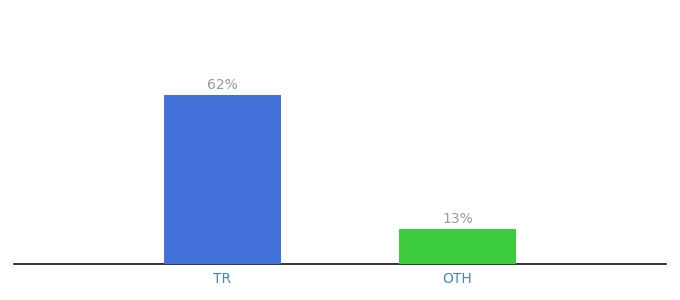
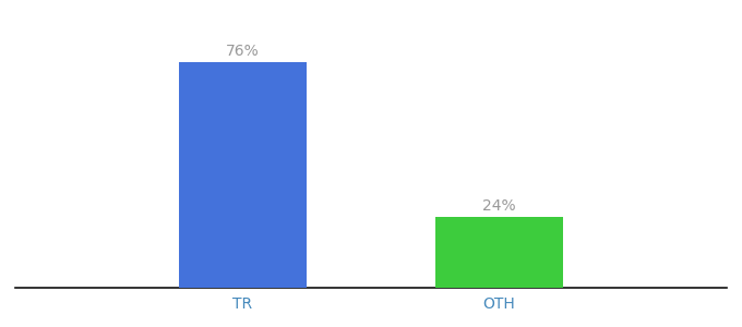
TR: 62% -> 76%
OTH: 13% -> 24%
